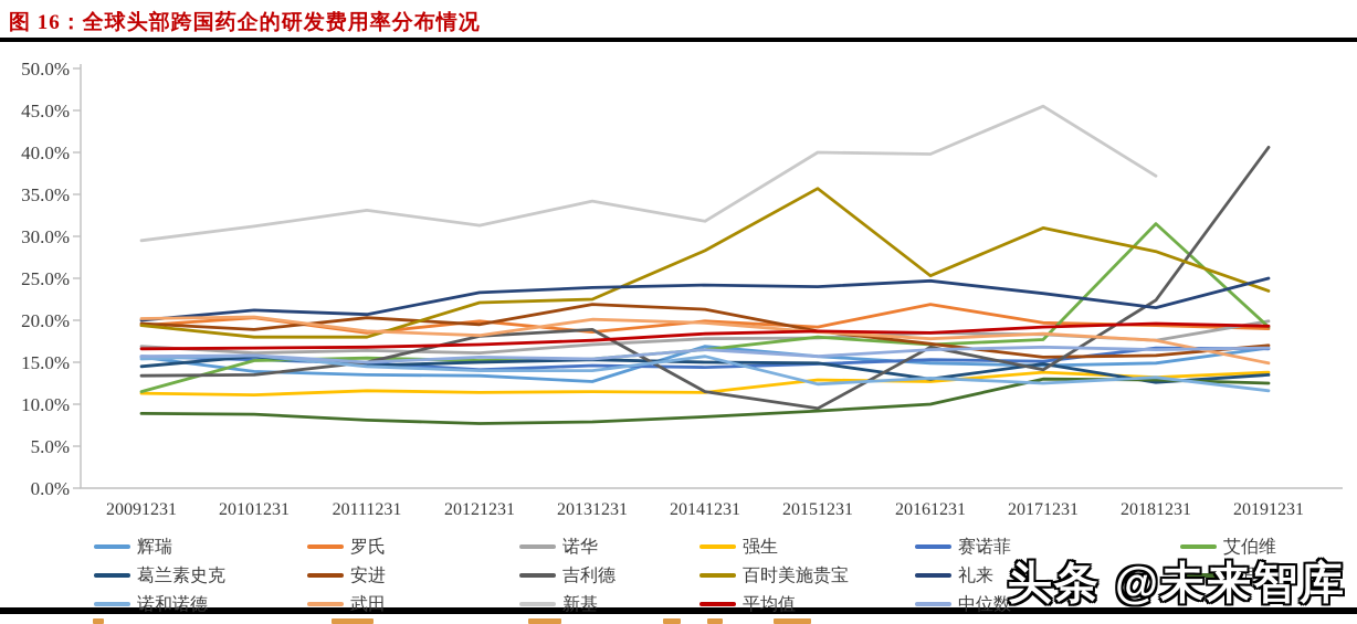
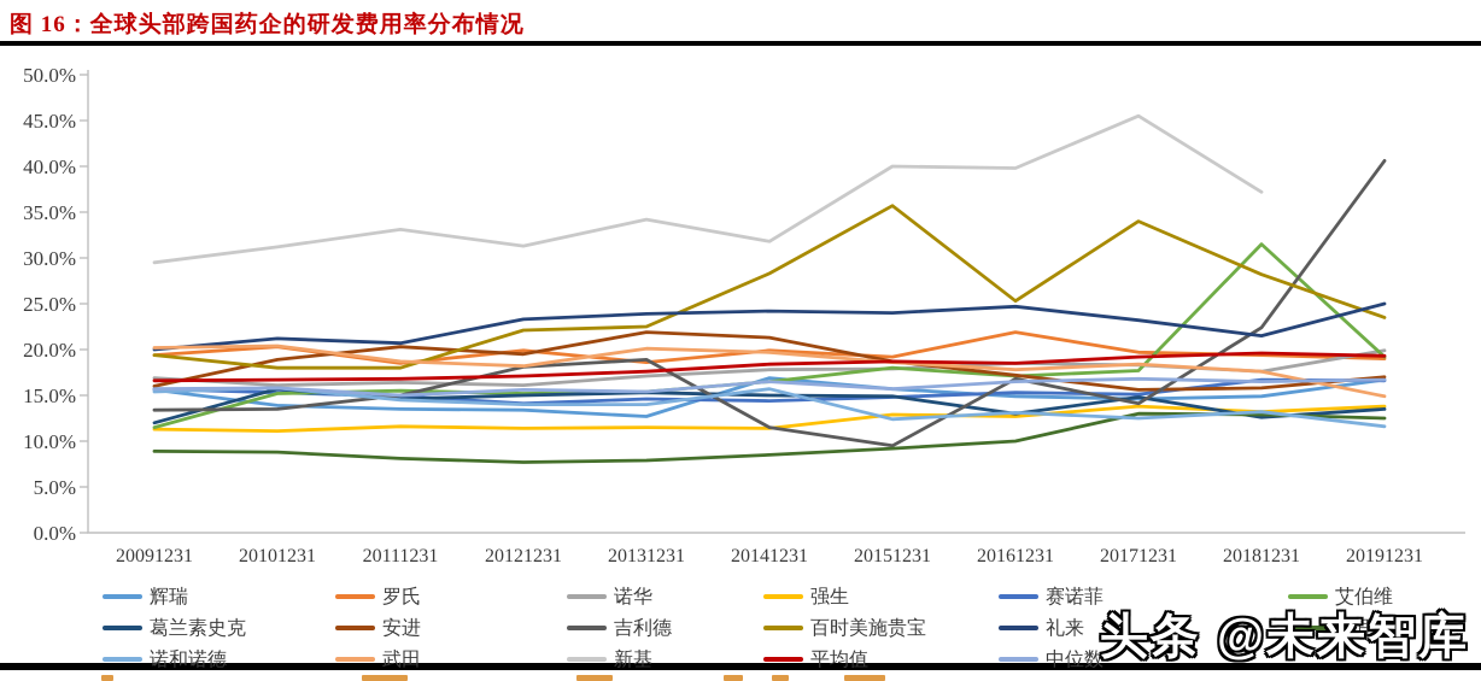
葛兰素史克/20091231: 14% -> 12%
安进/20091231: 20% -> 16%
百时美施贵宝/20171231: 31% -> 34%
